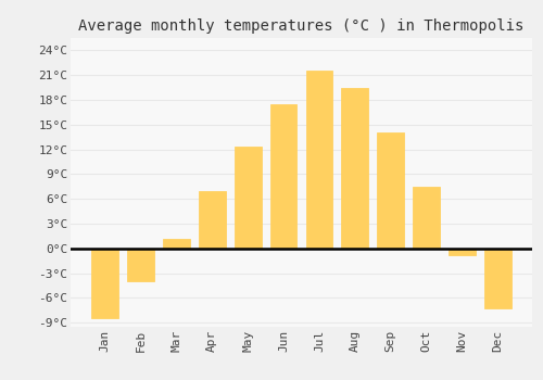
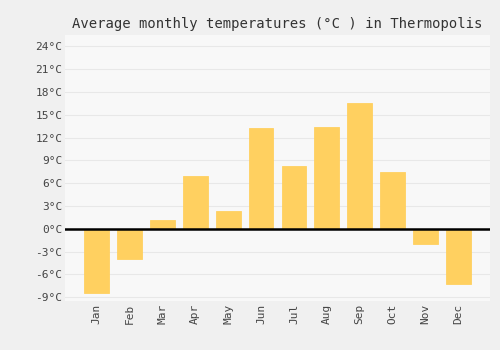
May: 12.3°C -> 2.4°C
Jun: 17.5°C -> 13.2°C
Jul: 21.5°C -> 8.2°C
Aug: 19.5°C -> 13.4°C
Sep: 14.0°C -> 16.6°C
Nov: -0.8°C -> -2.0°C
